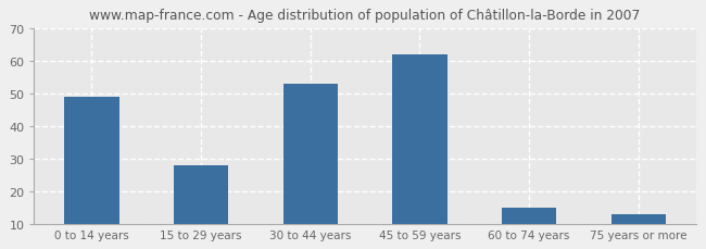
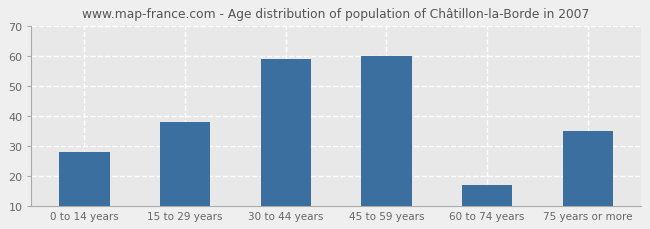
0 to 14 years: 49 -> 28
15 to 29 years: 28 -> 38
30 to 44 years: 53 -> 59
45 to 59 years: 62 -> 60
60 to 74 years: 15 -> 17
75 years or more: 13 -> 35
